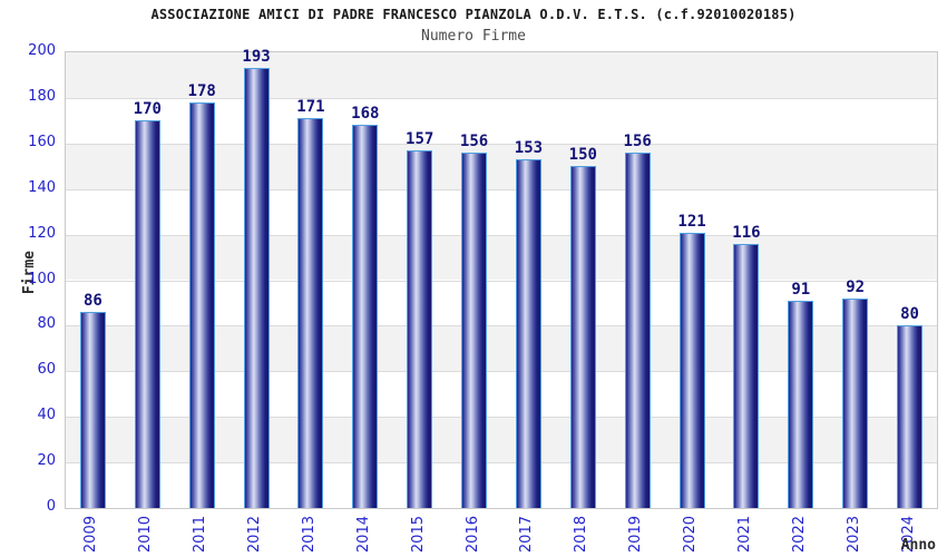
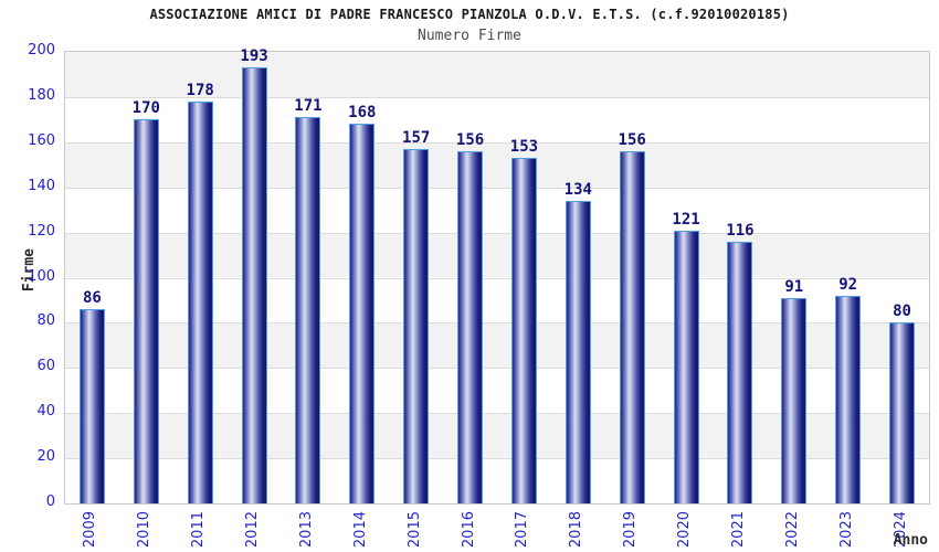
2018: 150 -> 134
